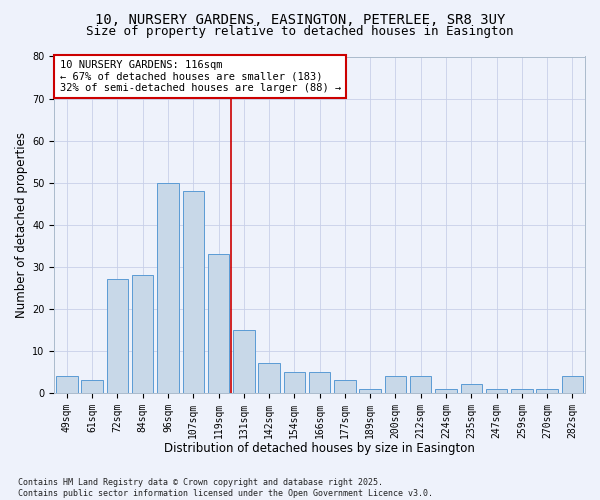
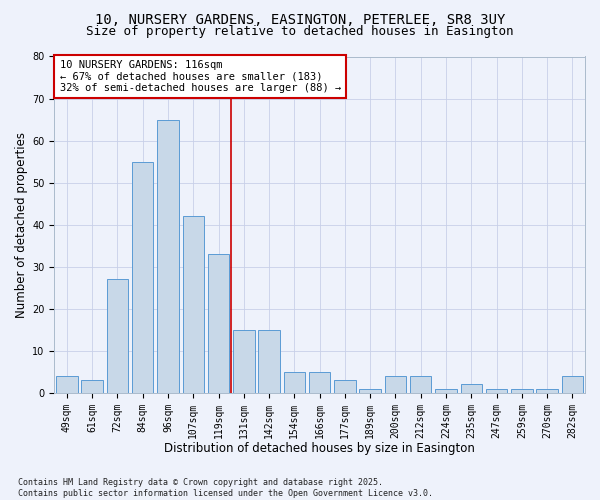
84sqm: 28 -> 55
96sqm: 50 -> 65
107sqm: 48 -> 42
142sqm: 7 -> 15
